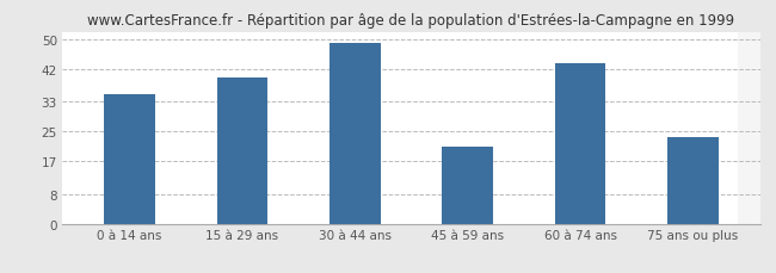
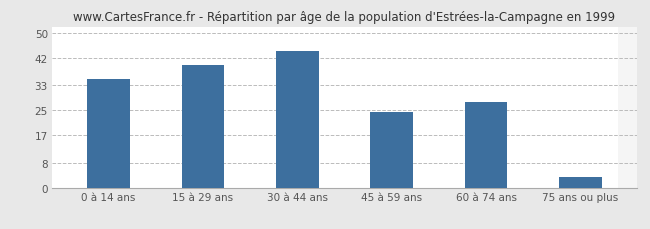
30 à 44 ans: 49.0 -> 44.0
45 à 59 ans: 21.0 -> 24.5
60 à 74 ans: 43.5 -> 27.5
75 ans ou plus: 23.5 -> 3.5
